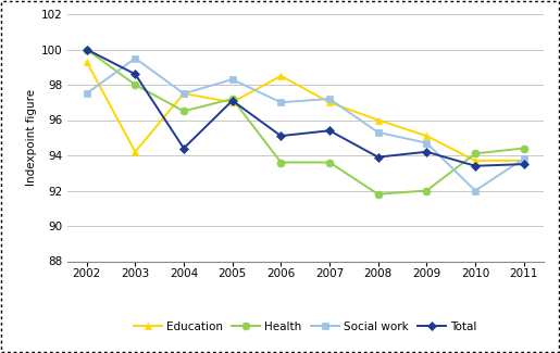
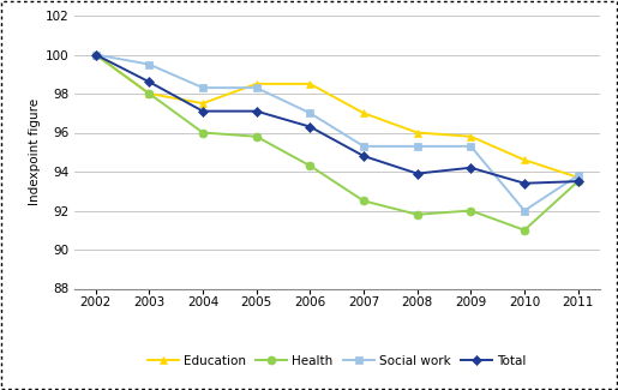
Education/2002: 99.3 -> 100.0
Social work/2002: 97.5 -> 100.0
Education/2003: 94.2 -> 98.0
Health/2004: 96.5 -> 96.0
Social work/2004: 97.5 -> 98.3
Total/2004: 94.4 -> 97.1
Education/2005: 97.0 -> 98.5
Health/2005: 97.2 -> 95.8
Health/2006: 93.6 -> 94.3
Total/2006: 95.1 -> 96.3
Health/2007: 93.6 -> 92.5
Social work/2007: 97.2 -> 95.3
Total/2007: 95.4 -> 94.8
Education/2009: 95.1 -> 95.8
Social work/2009: 94.7 -> 95.3
Education/2010: 93.7 -> 94.6
Health/2010: 94.1 -> 91.0
Health/2011: 94.4 -> 93.5
